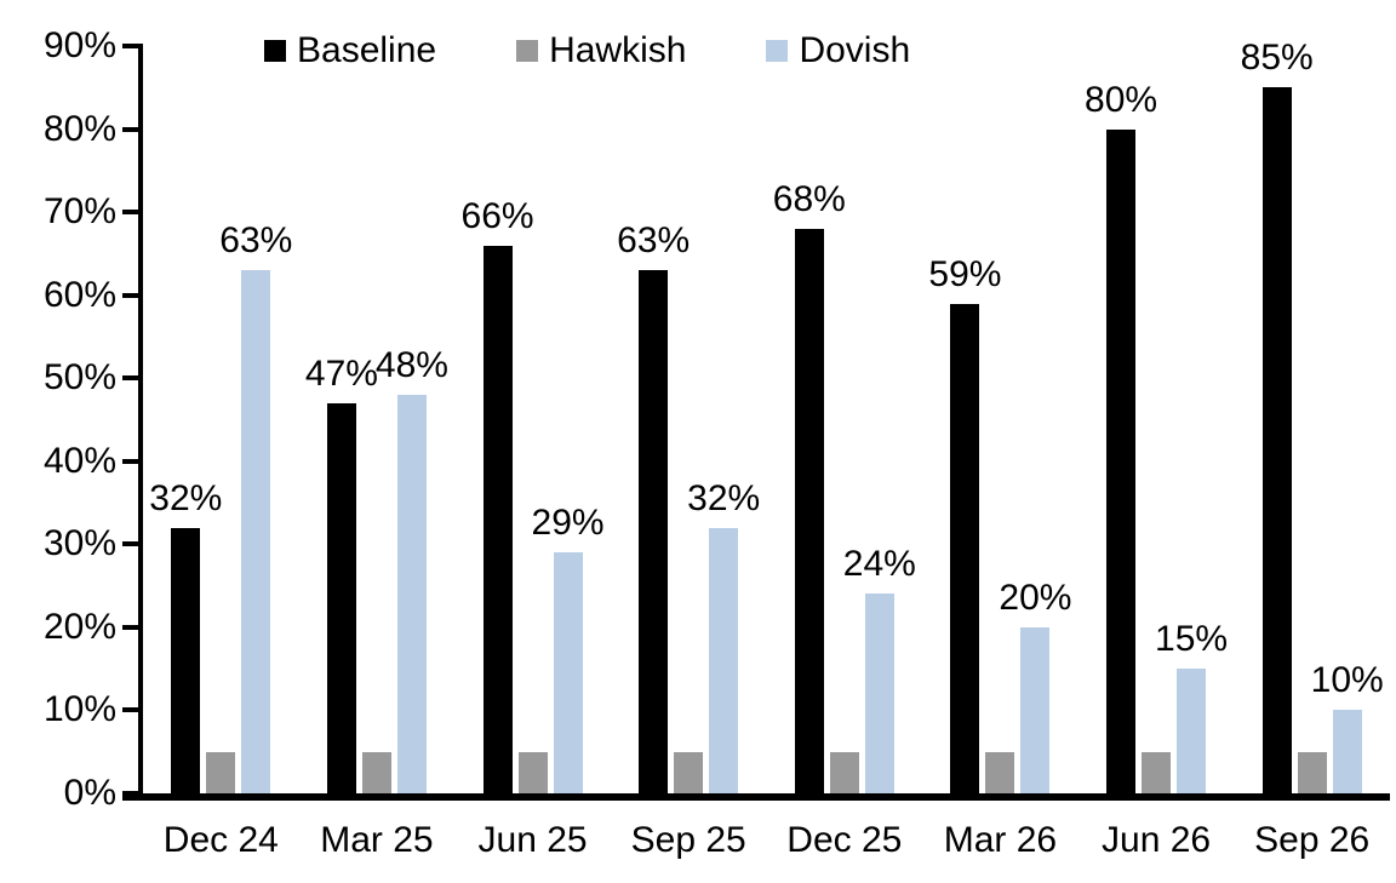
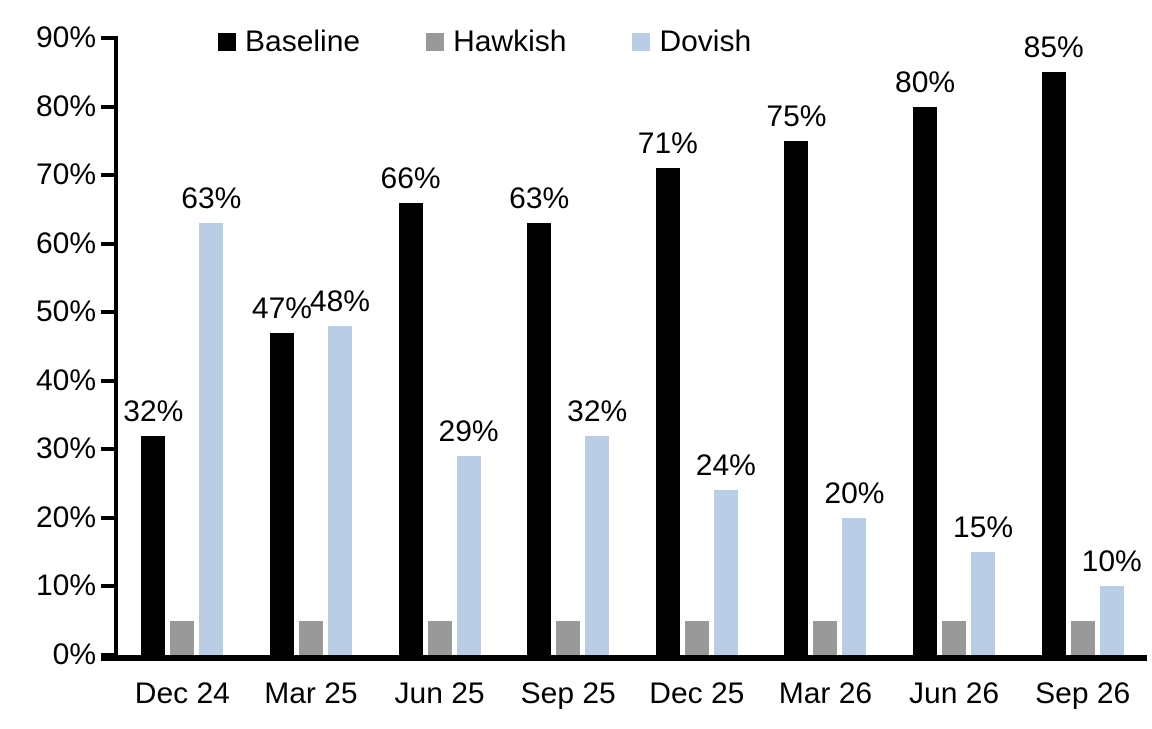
Baseline/Dec 25: 68% -> 71%
Baseline/Mar 26: 59% -> 75%
